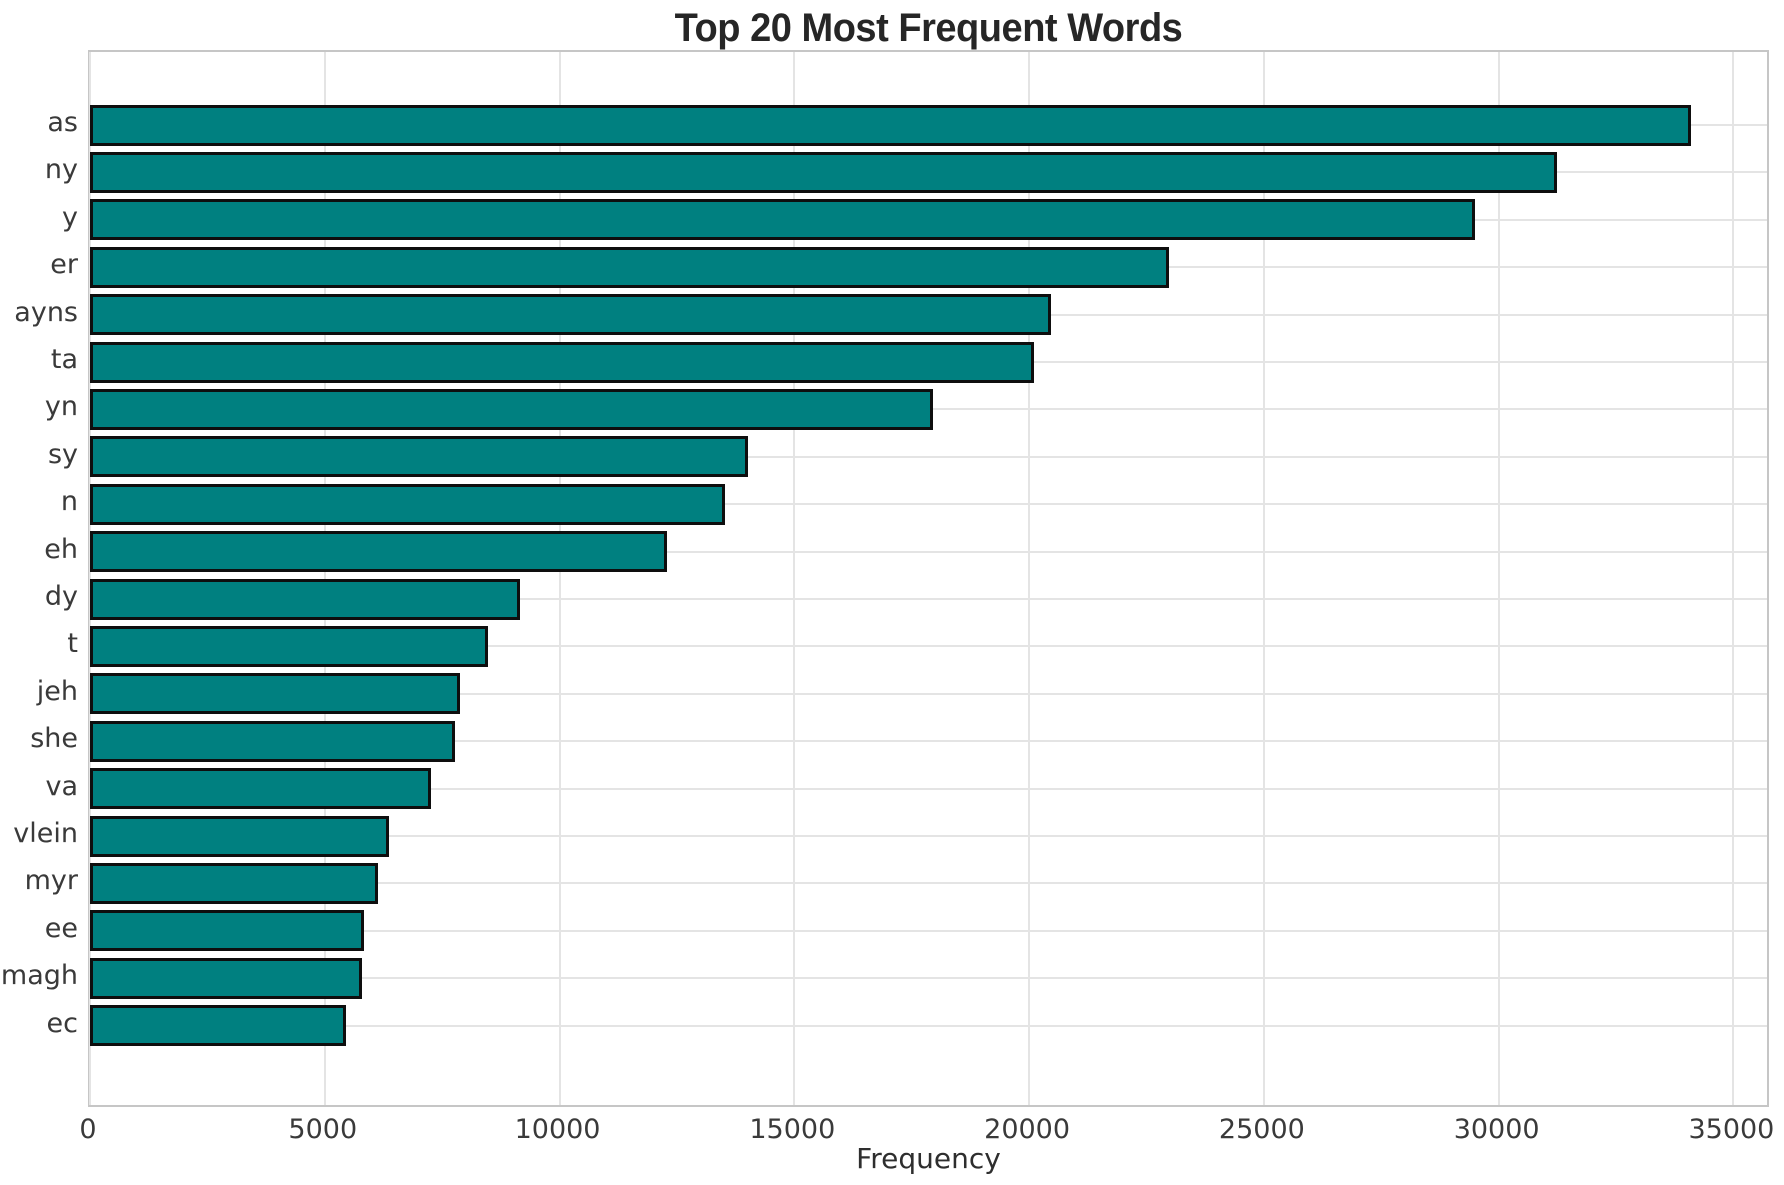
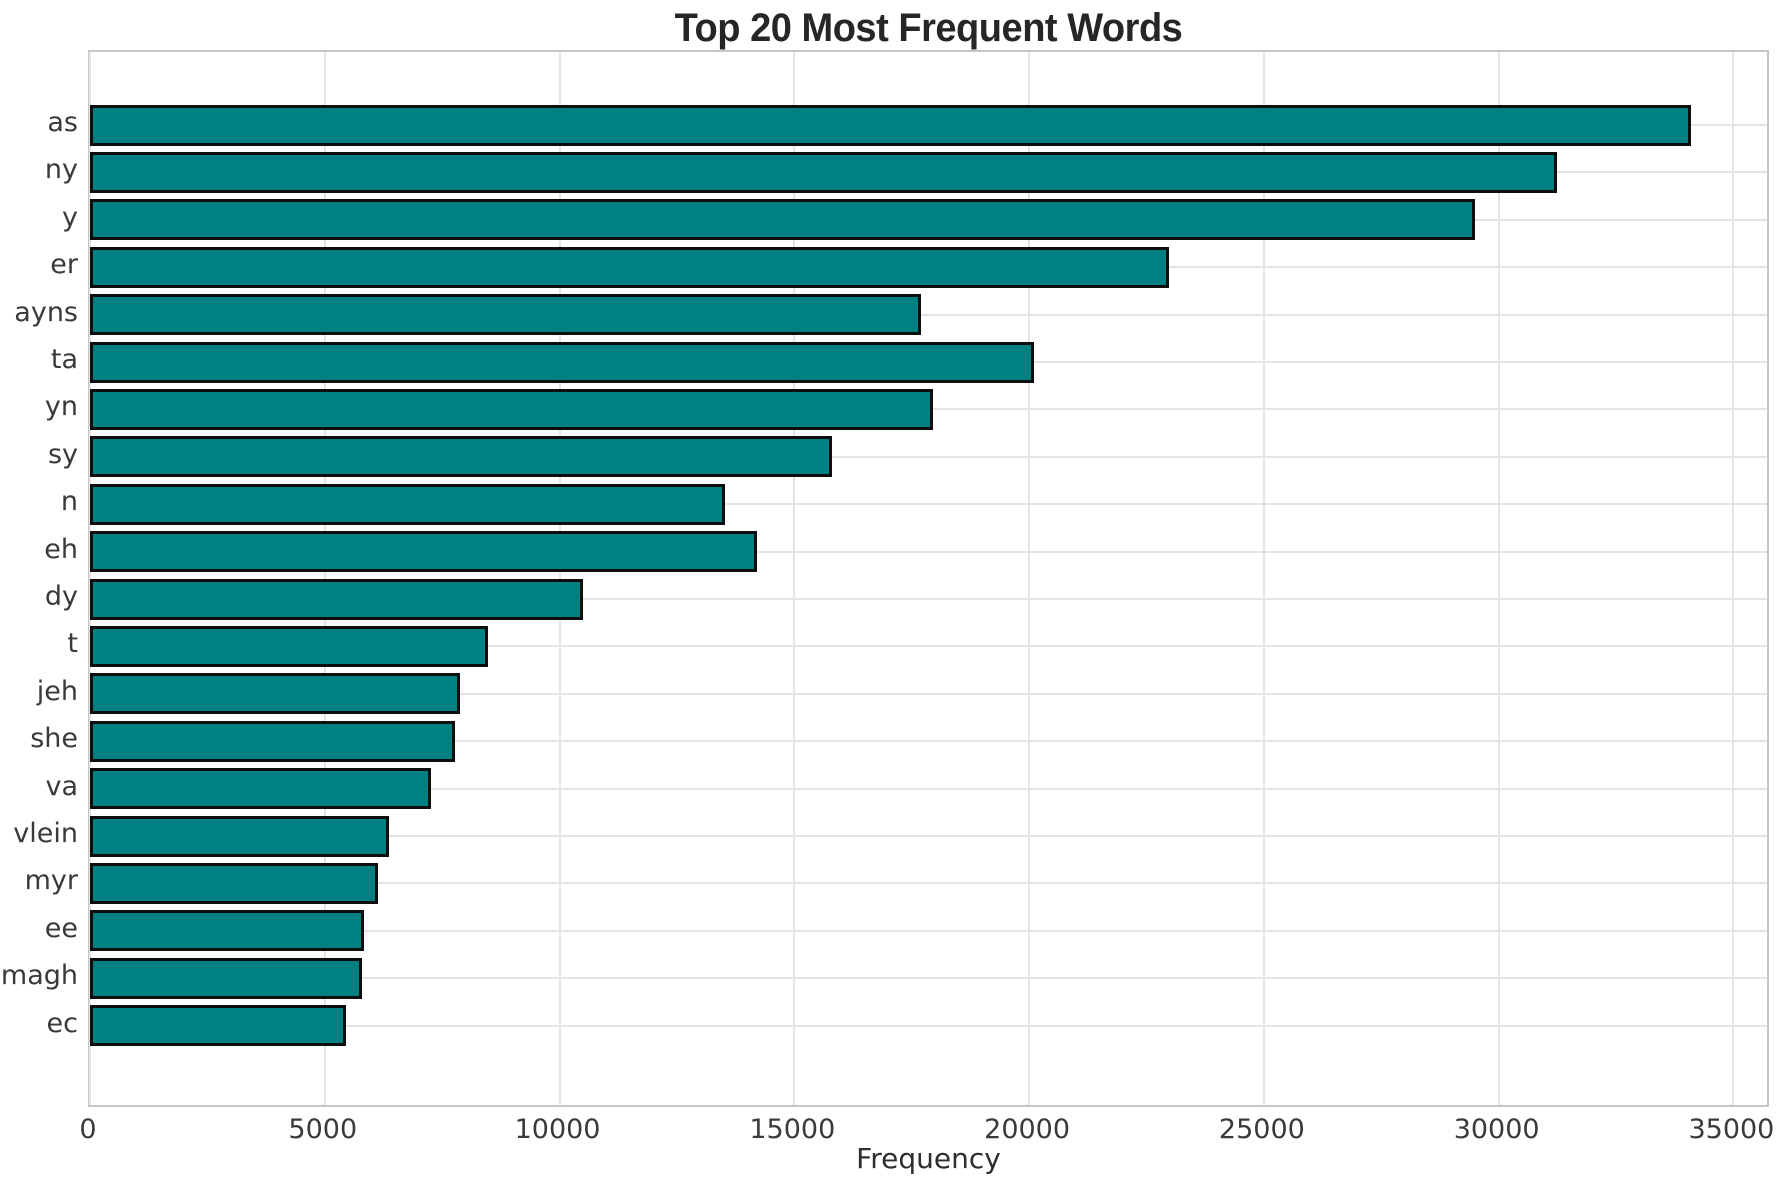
ayns: 20500 -> 17700
sy: 14000 -> 15800
eh: 12300 -> 14200
dy: 9200 -> 10500
